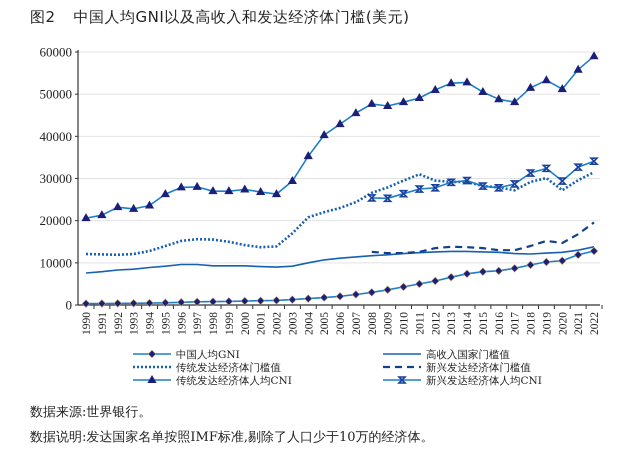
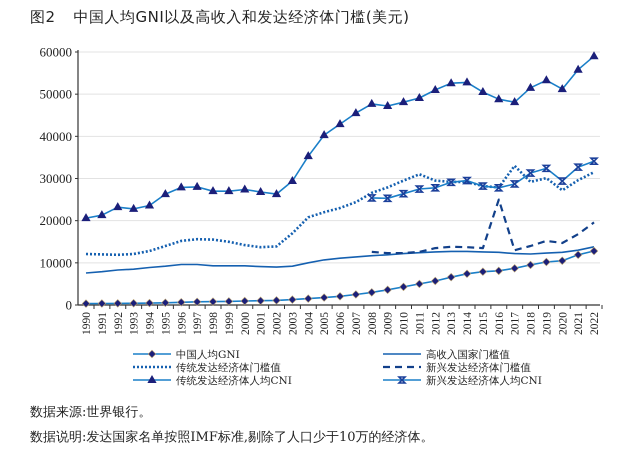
新兴发达经济体门槛值/2016: 13000 -> 25000
传统发达经济体门槛值/2017: 27000 -> 33000
